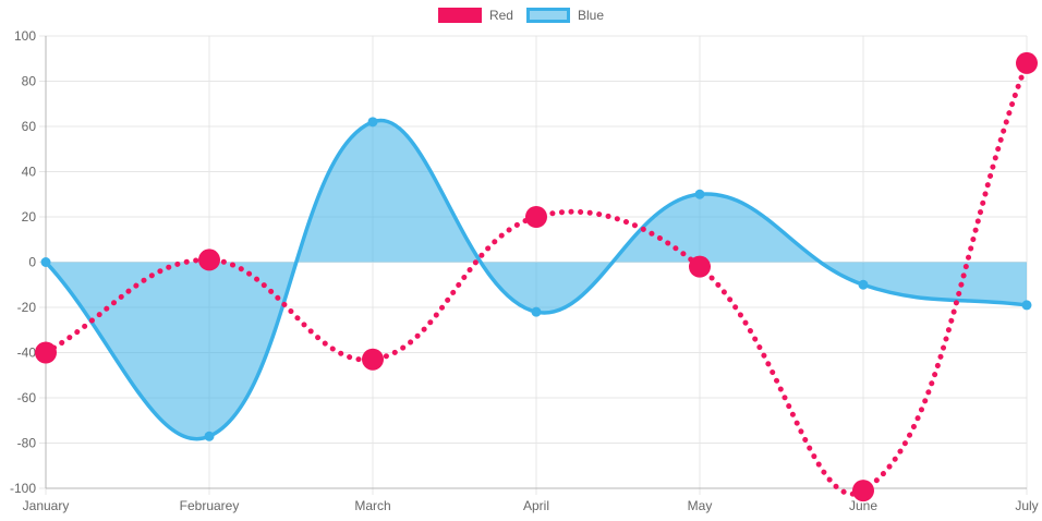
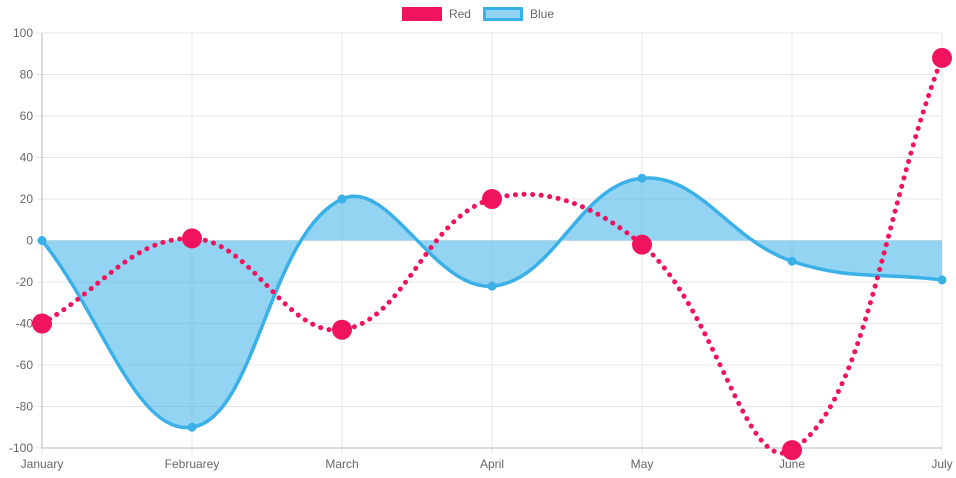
Blue/Februarey: -77 -> -90
Blue/March: 62 -> 20
